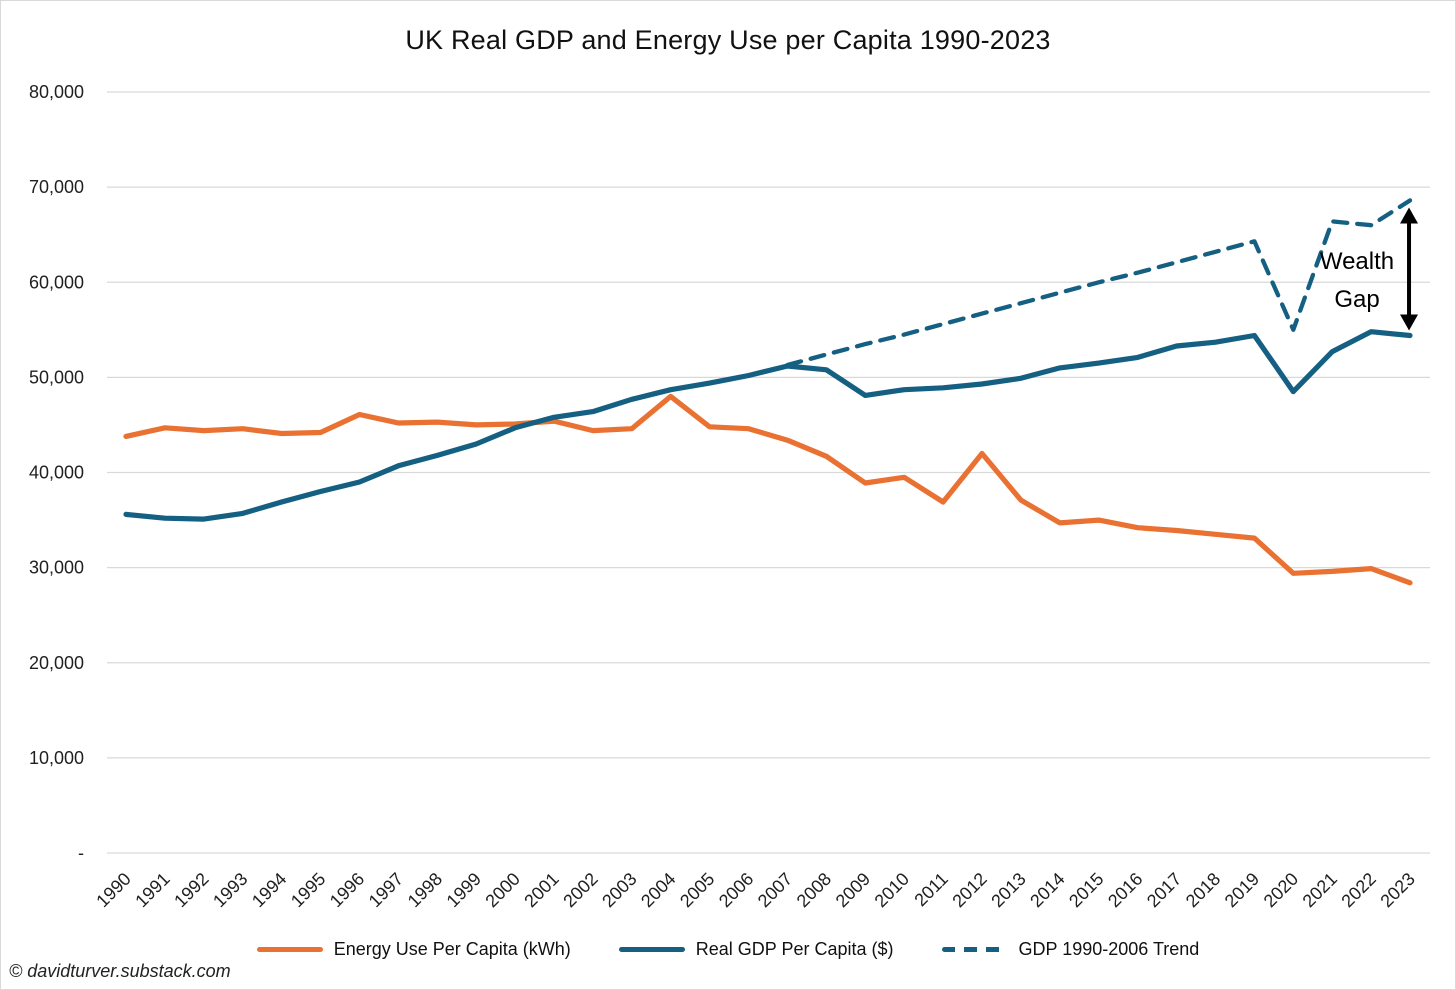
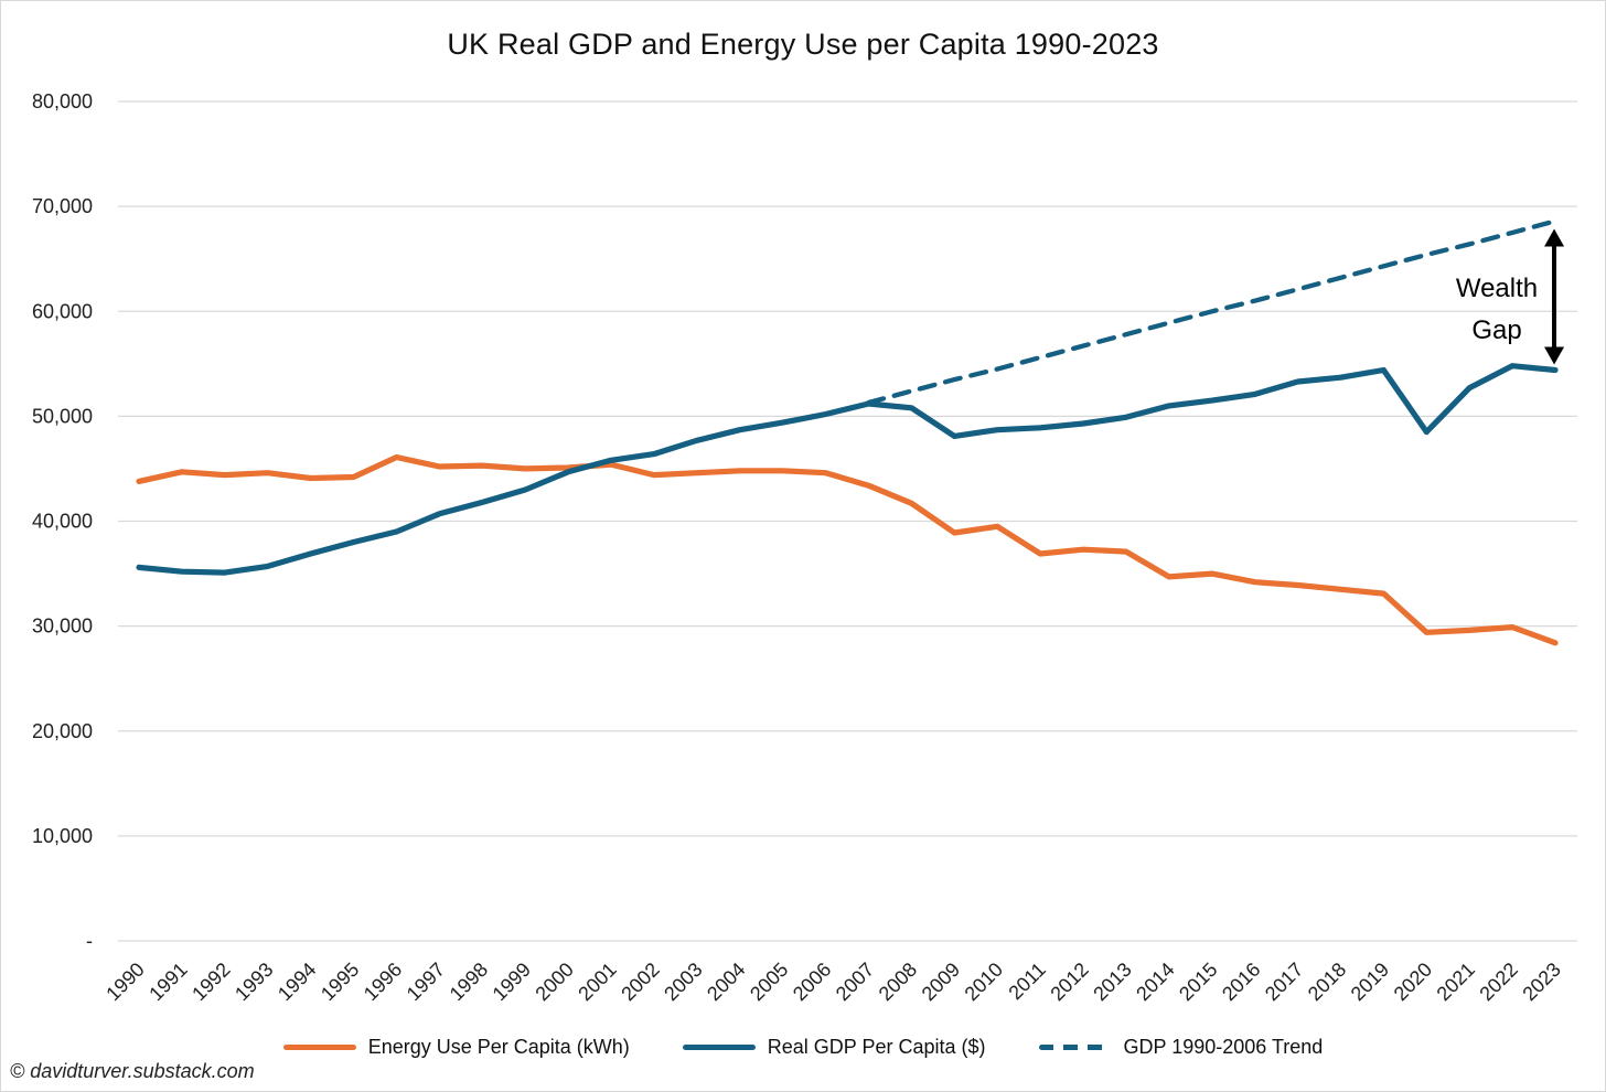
Energy Use Per Capita (kWh)/2004: 48000 -> 45000
Energy Use Per Capita (kWh)/2012: 42000 -> 37000
GDP 1990-2006 Trend/2020: 55000 -> 65000
GDP 1990-2006 Trend/2022: 66000 -> 68000
